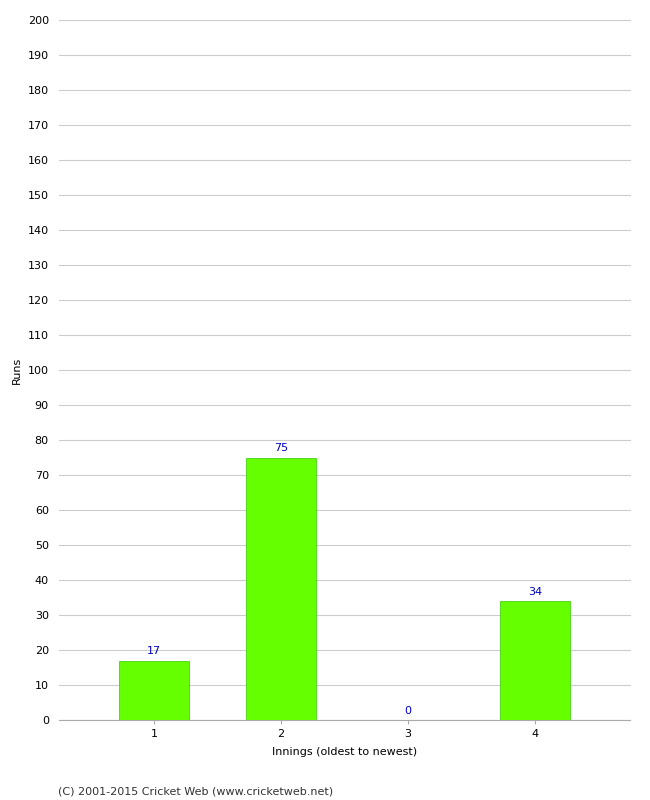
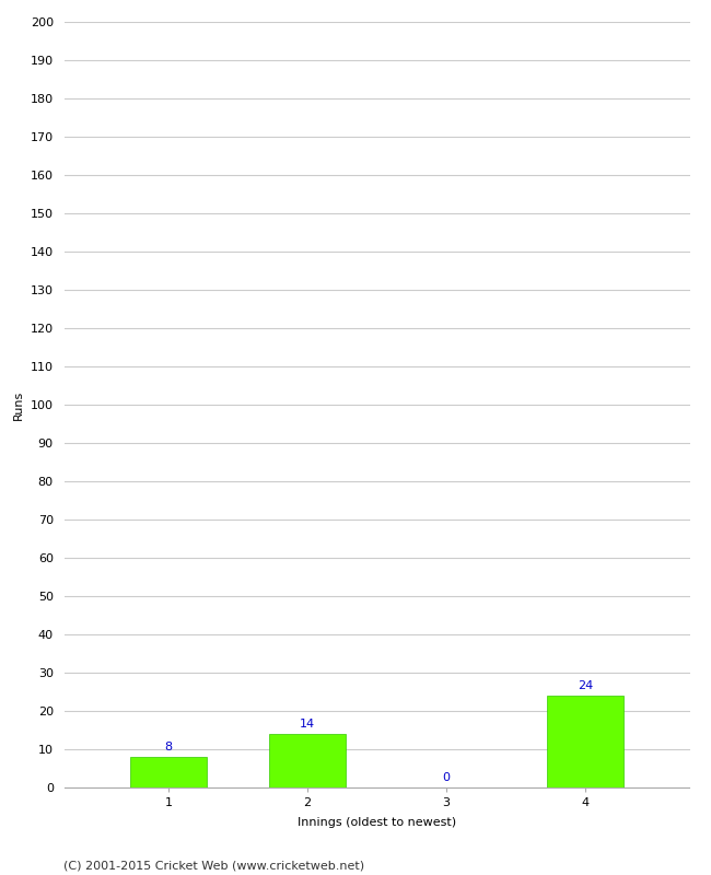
1: 17 -> 8
2: 75 -> 14
4: 34 -> 24
